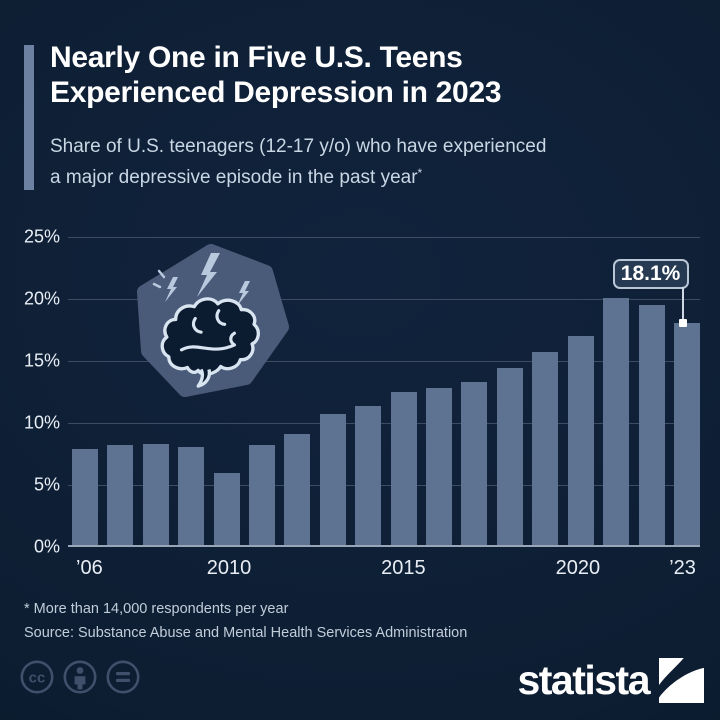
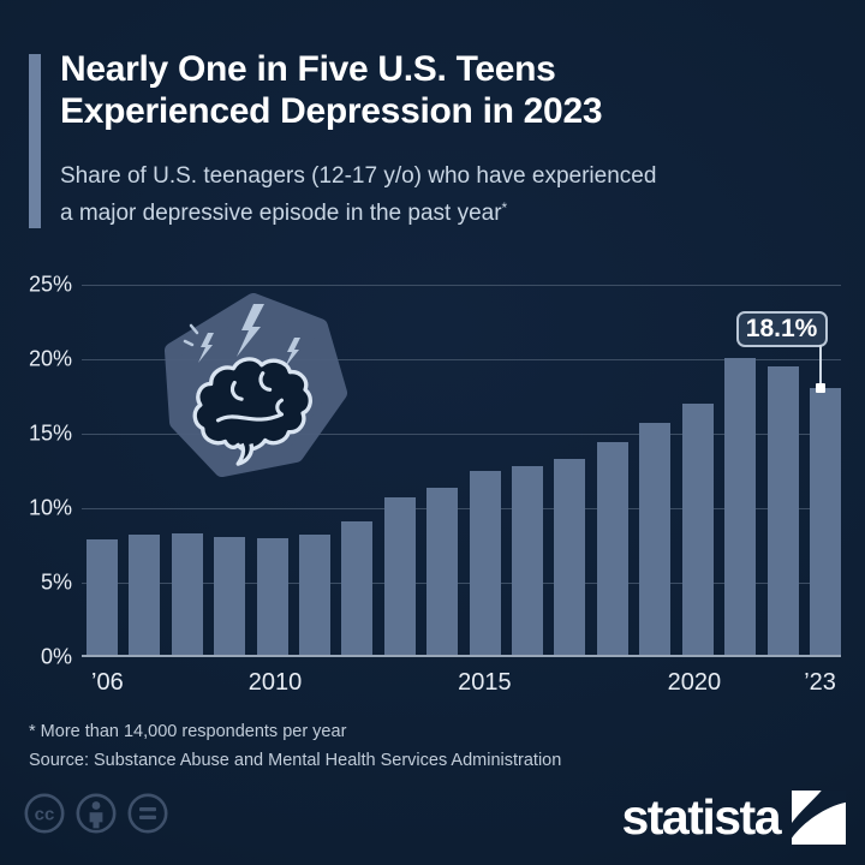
2010: 6.0% -> 8.0%
